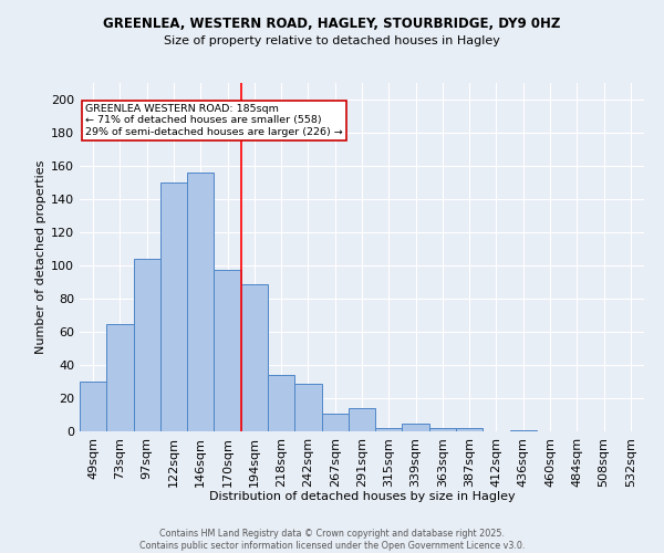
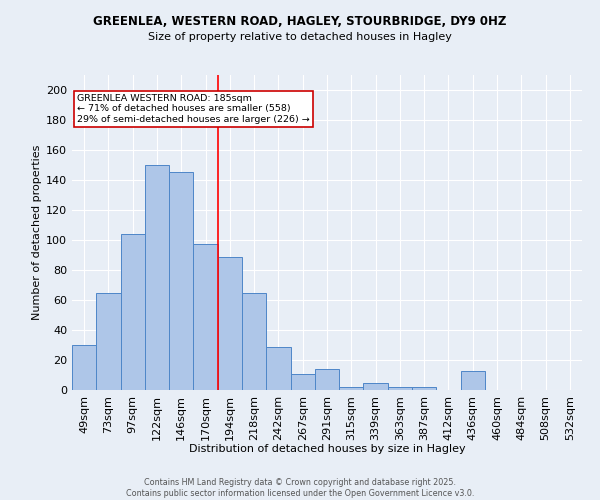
146sqm: 156 -> 145
218sqm: 34 -> 65
436sqm: 1 -> 13
